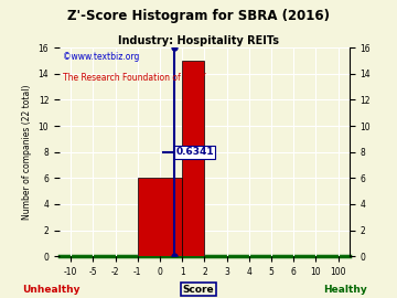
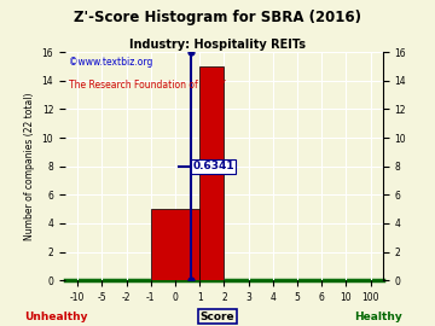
0: 6 -> 5
